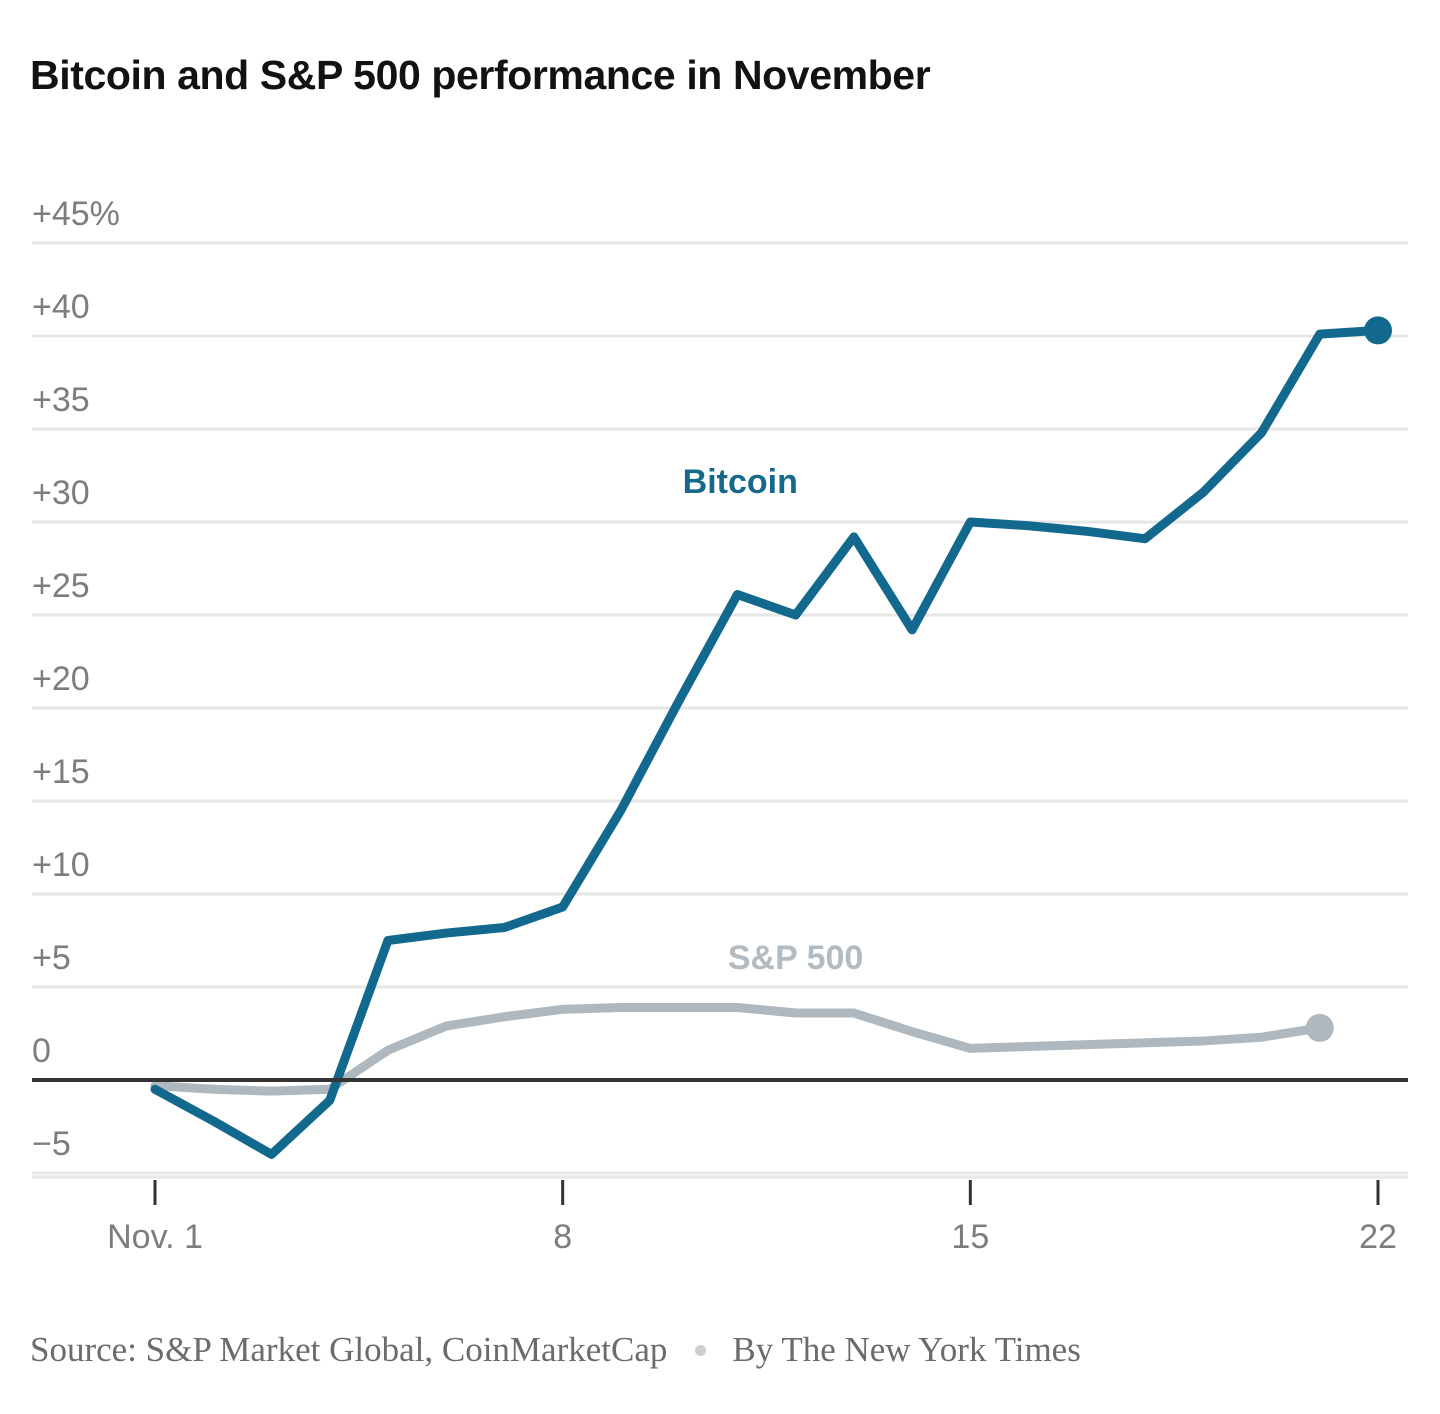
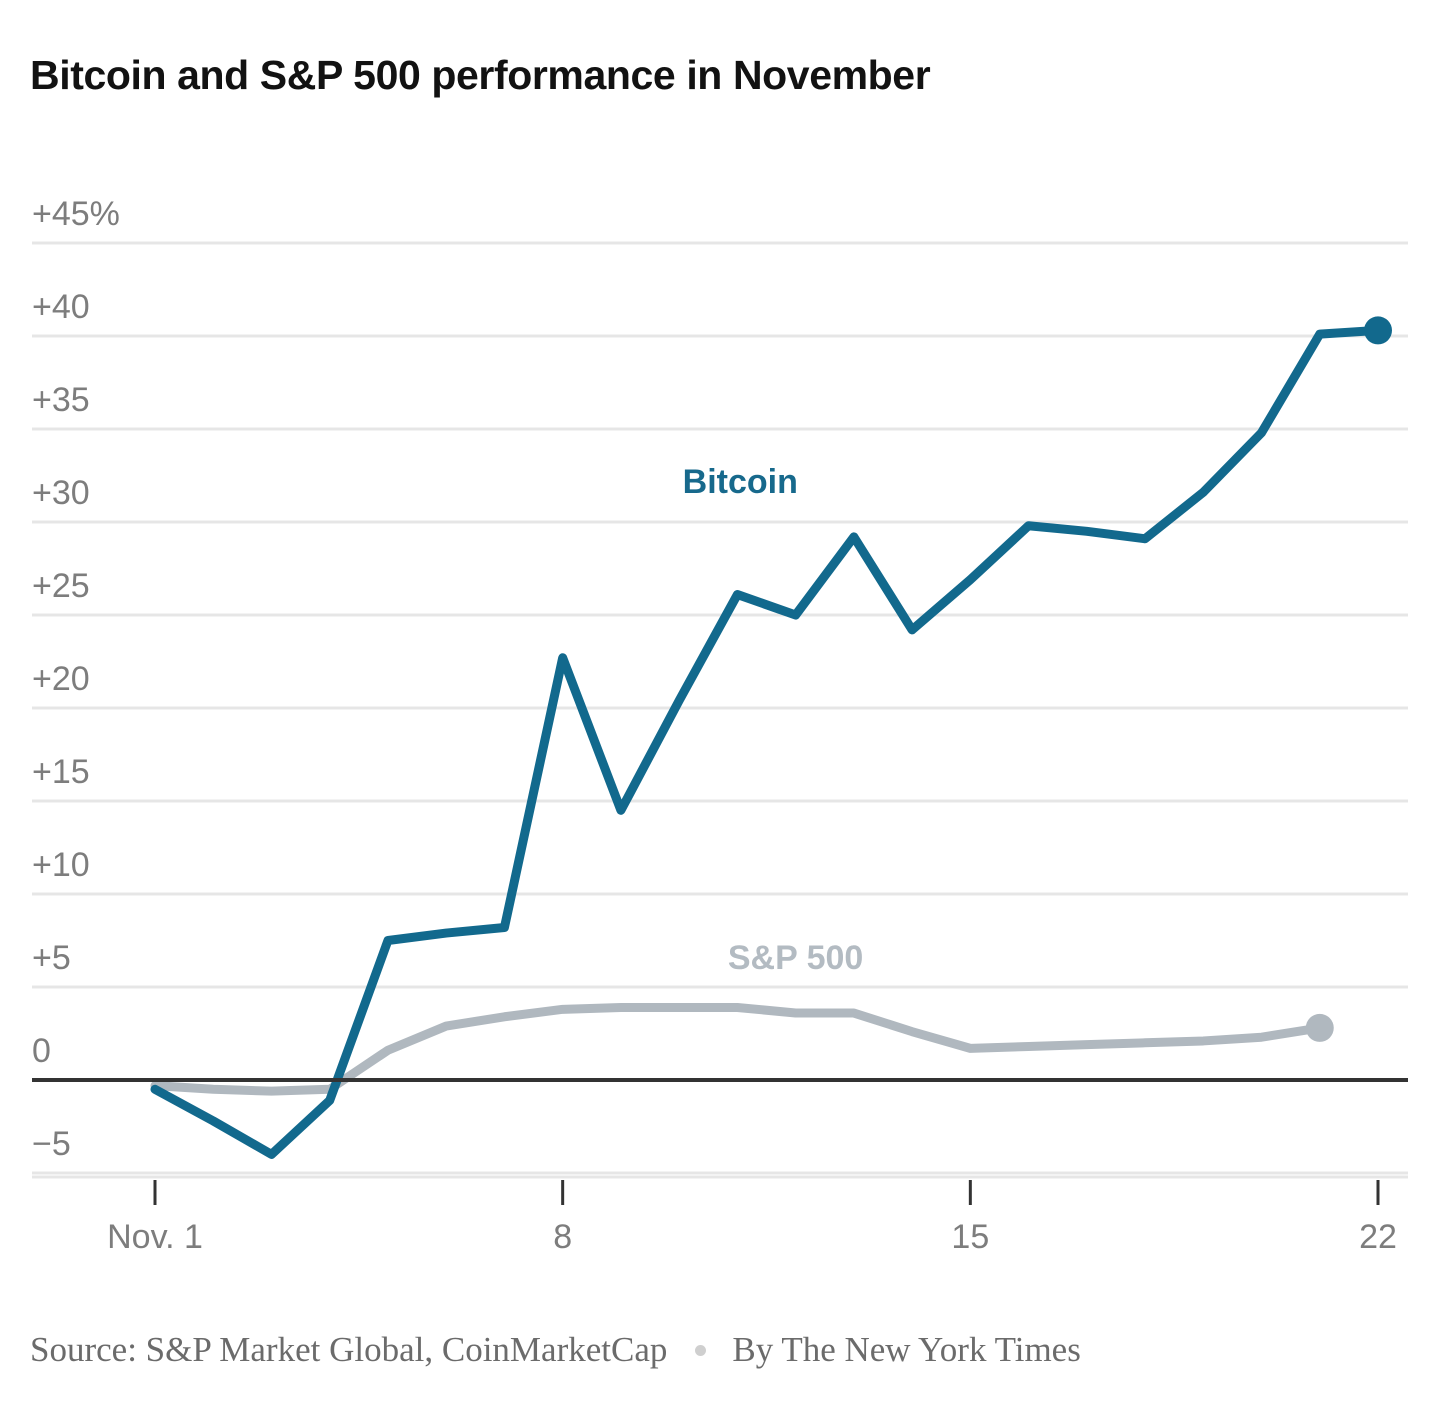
Bitcoin/8: 9.3% -> 22.7%
Bitcoin/15: 30.0% -> 26.9%
